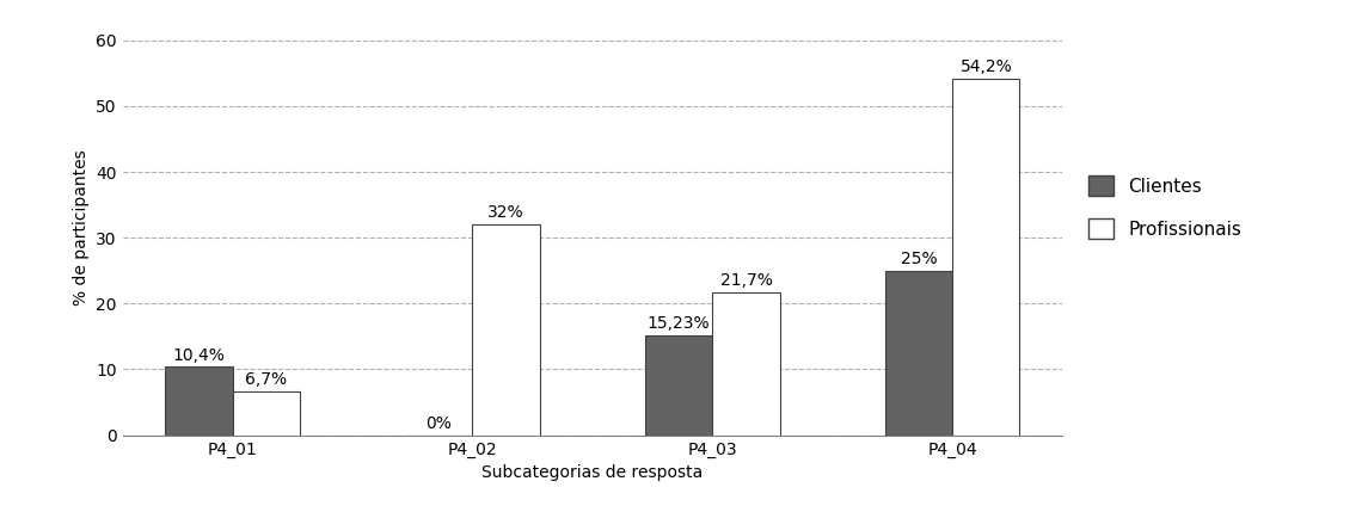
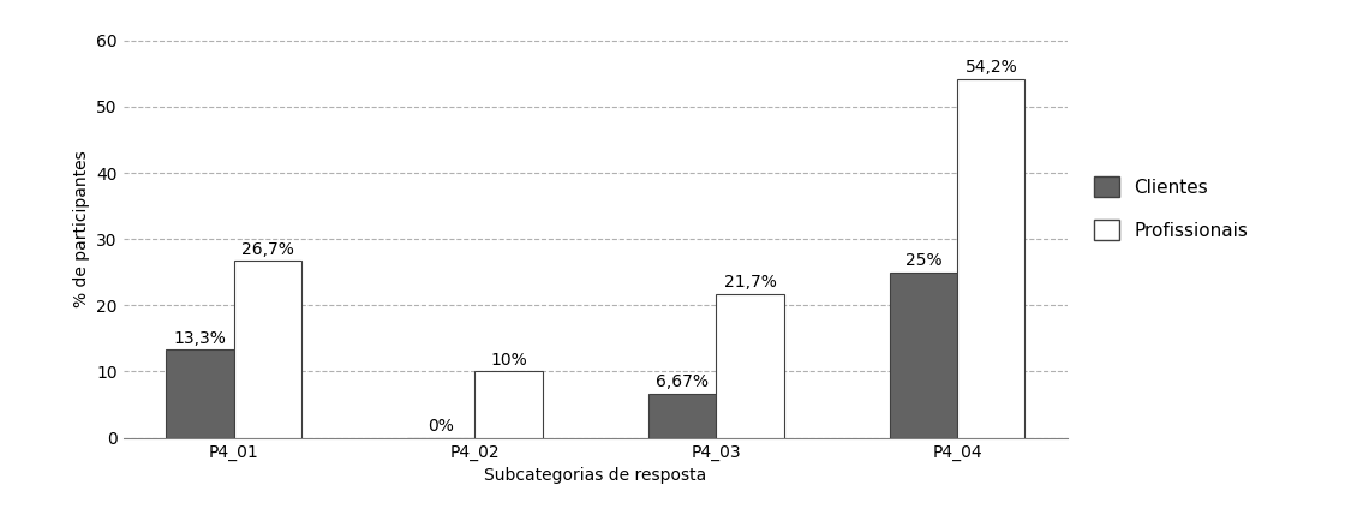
Clientes/P4_01: 10,4% -> 13,3%
Profissionais/P4_01: 6,7% -> 26,7%
Profissionais/P4_02: 32% -> 10%
Clientes/P4_03: 15,23% -> 6,67%
